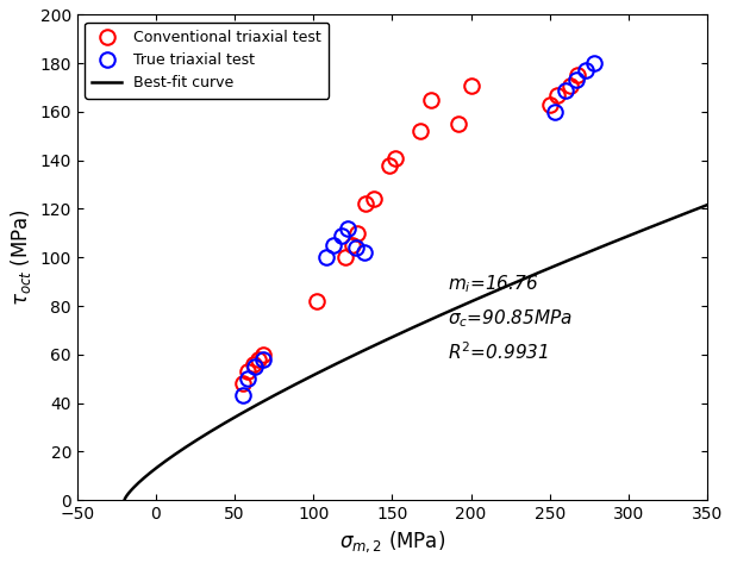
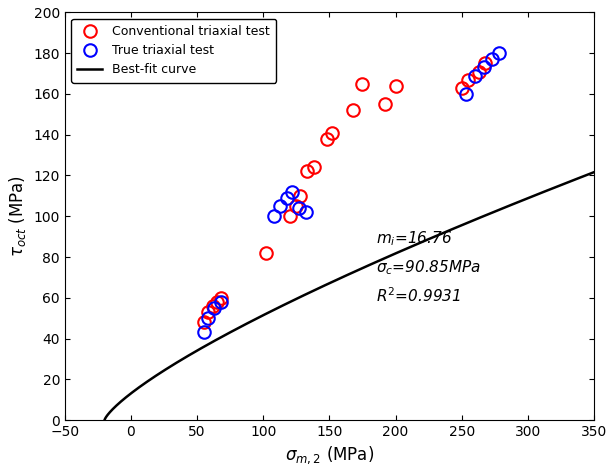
Conventional triaxial test/200: 171 -> 164
